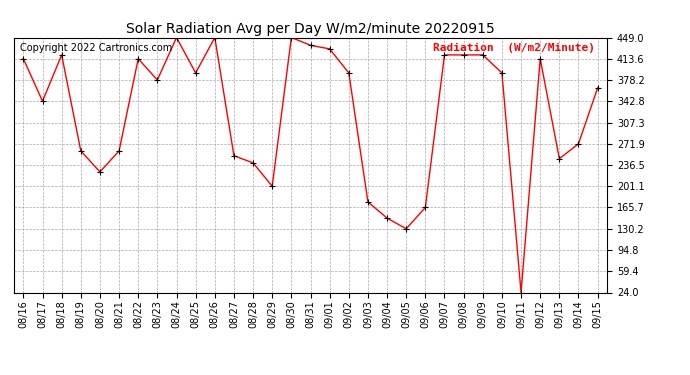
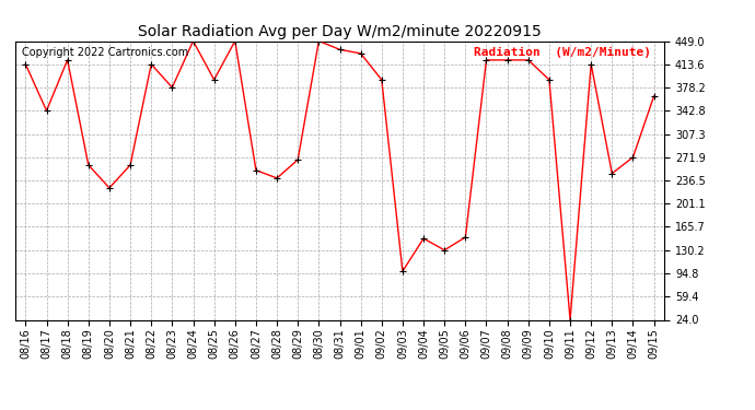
08/29: 201 -> 268
09/03: 175 -> 98
09/06: 166 -> 150
